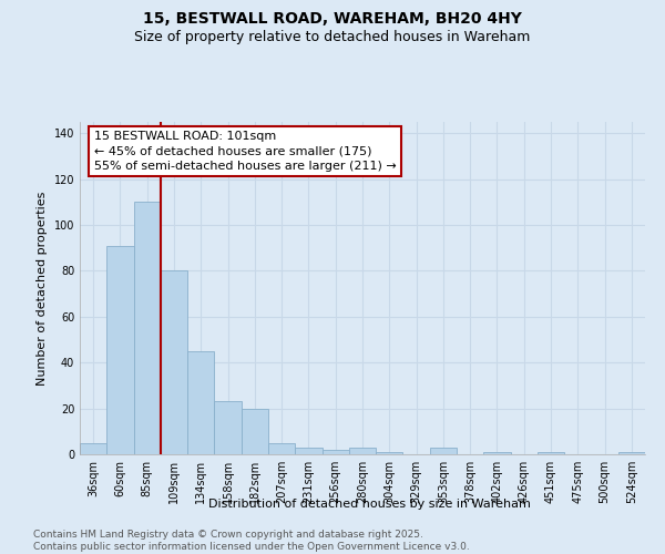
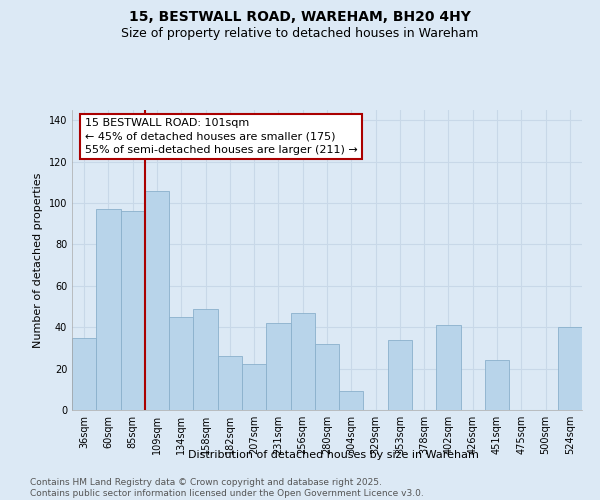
36sqm: 5 -> 35
60sqm: 91 -> 97
85sqm: 110 -> 96
109sqm: 80 -> 106
158sqm: 23 -> 49
182sqm: 20 -> 26
207sqm: 5 -> 22
231sqm: 3 -> 42
256sqm: 2 -> 47
280sqm: 3 -> 32
304sqm: 1 -> 9
353sqm: 3 -> 34
402sqm: 1 -> 41
451sqm: 1 -> 24
524sqm: 1 -> 40
